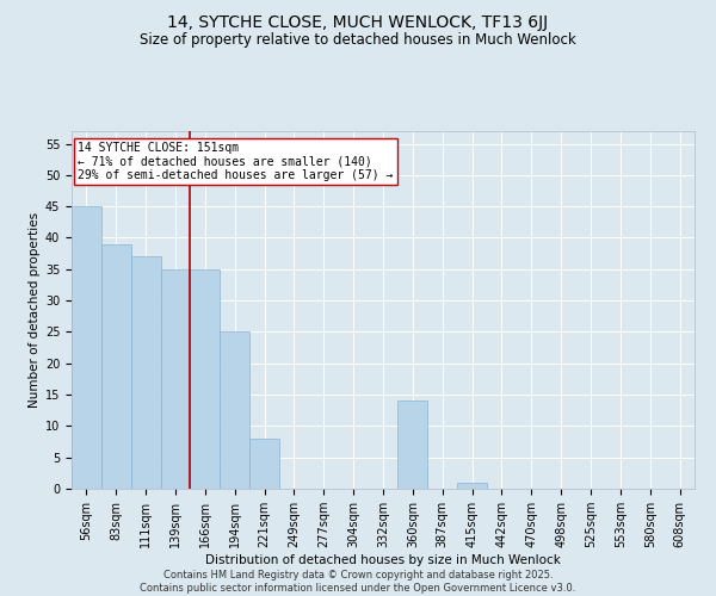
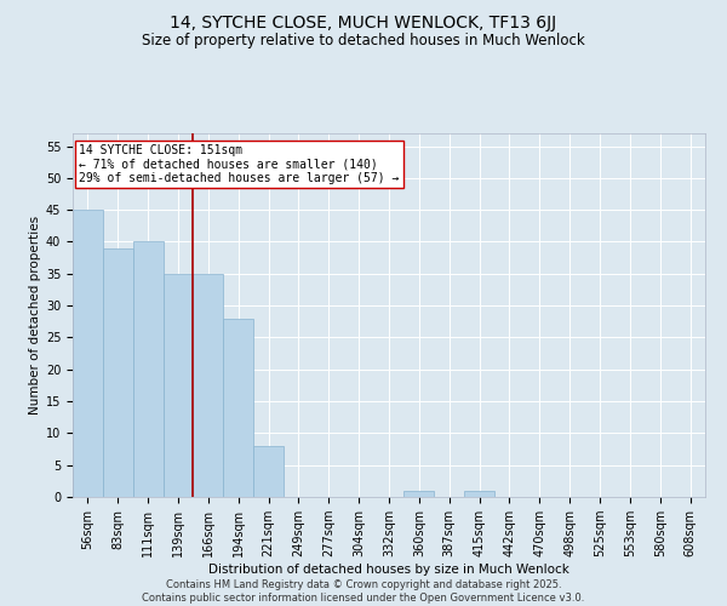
111sqm: 37 -> 40
194sqm: 25 -> 28
360sqm: 14 -> 1
